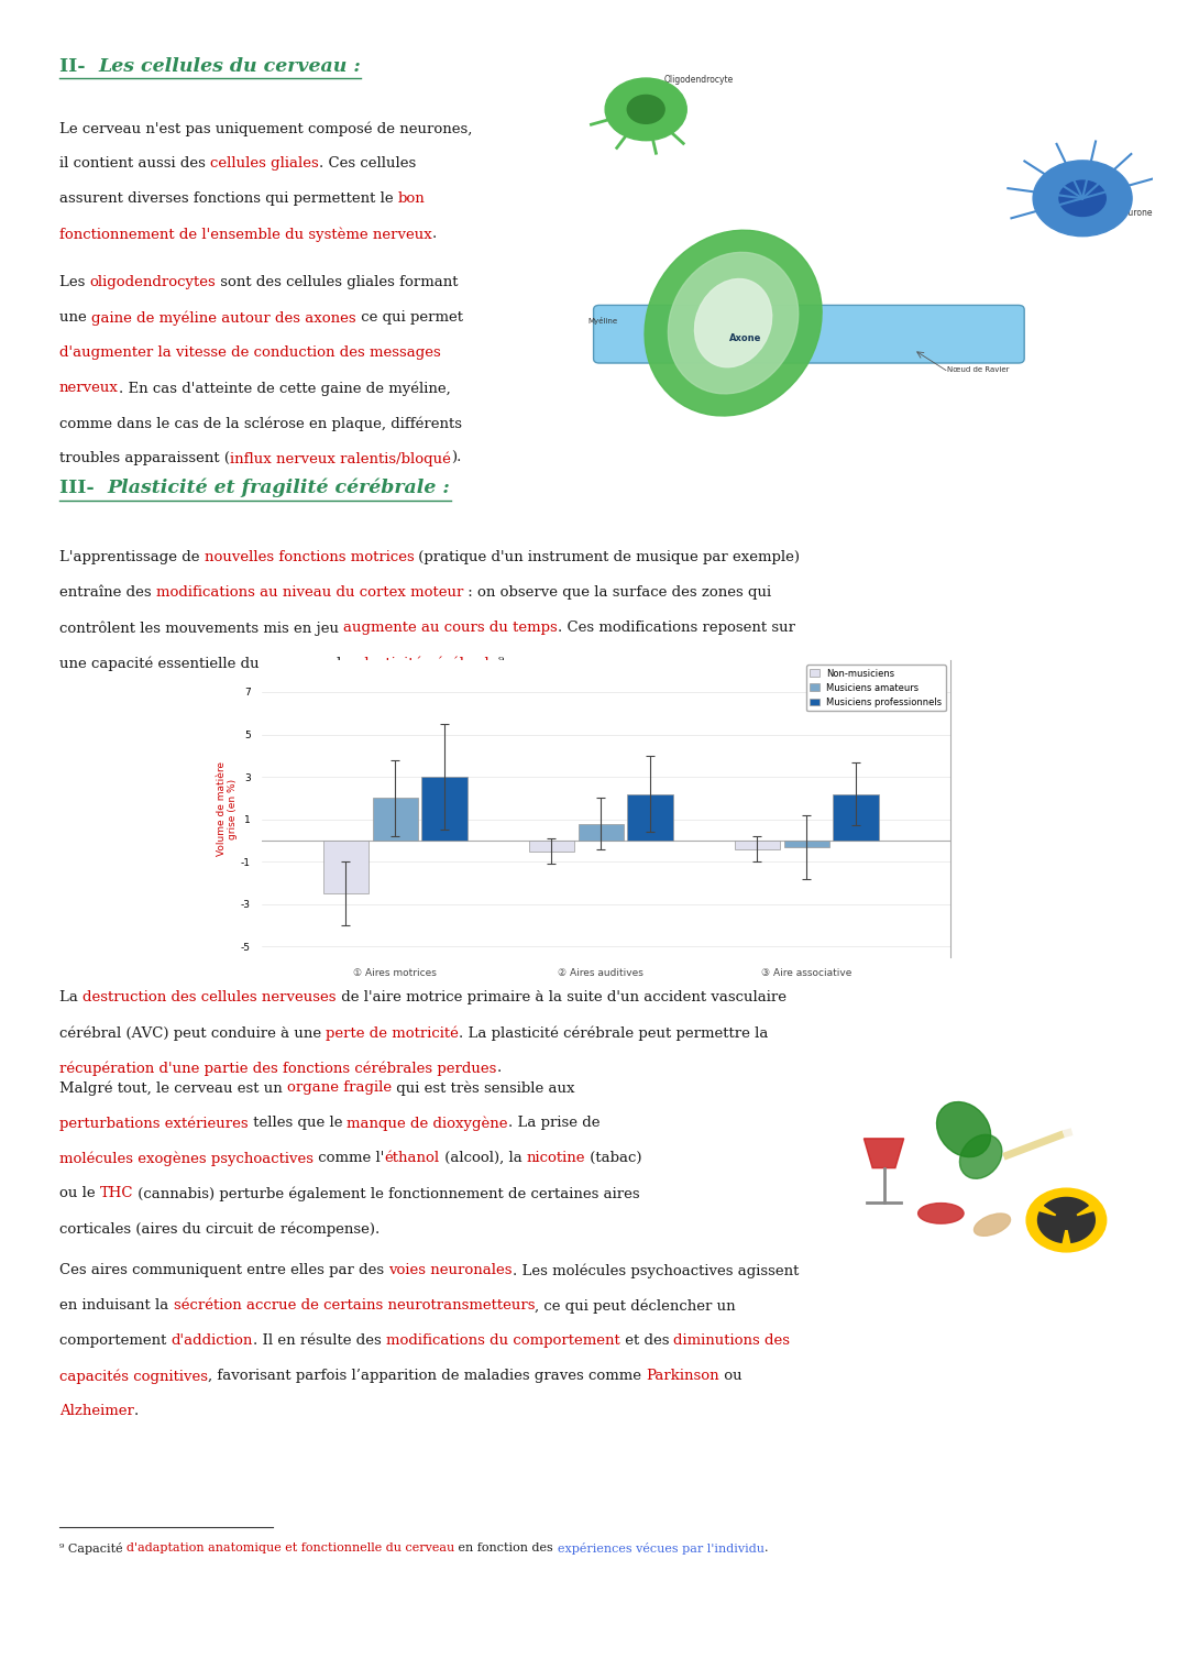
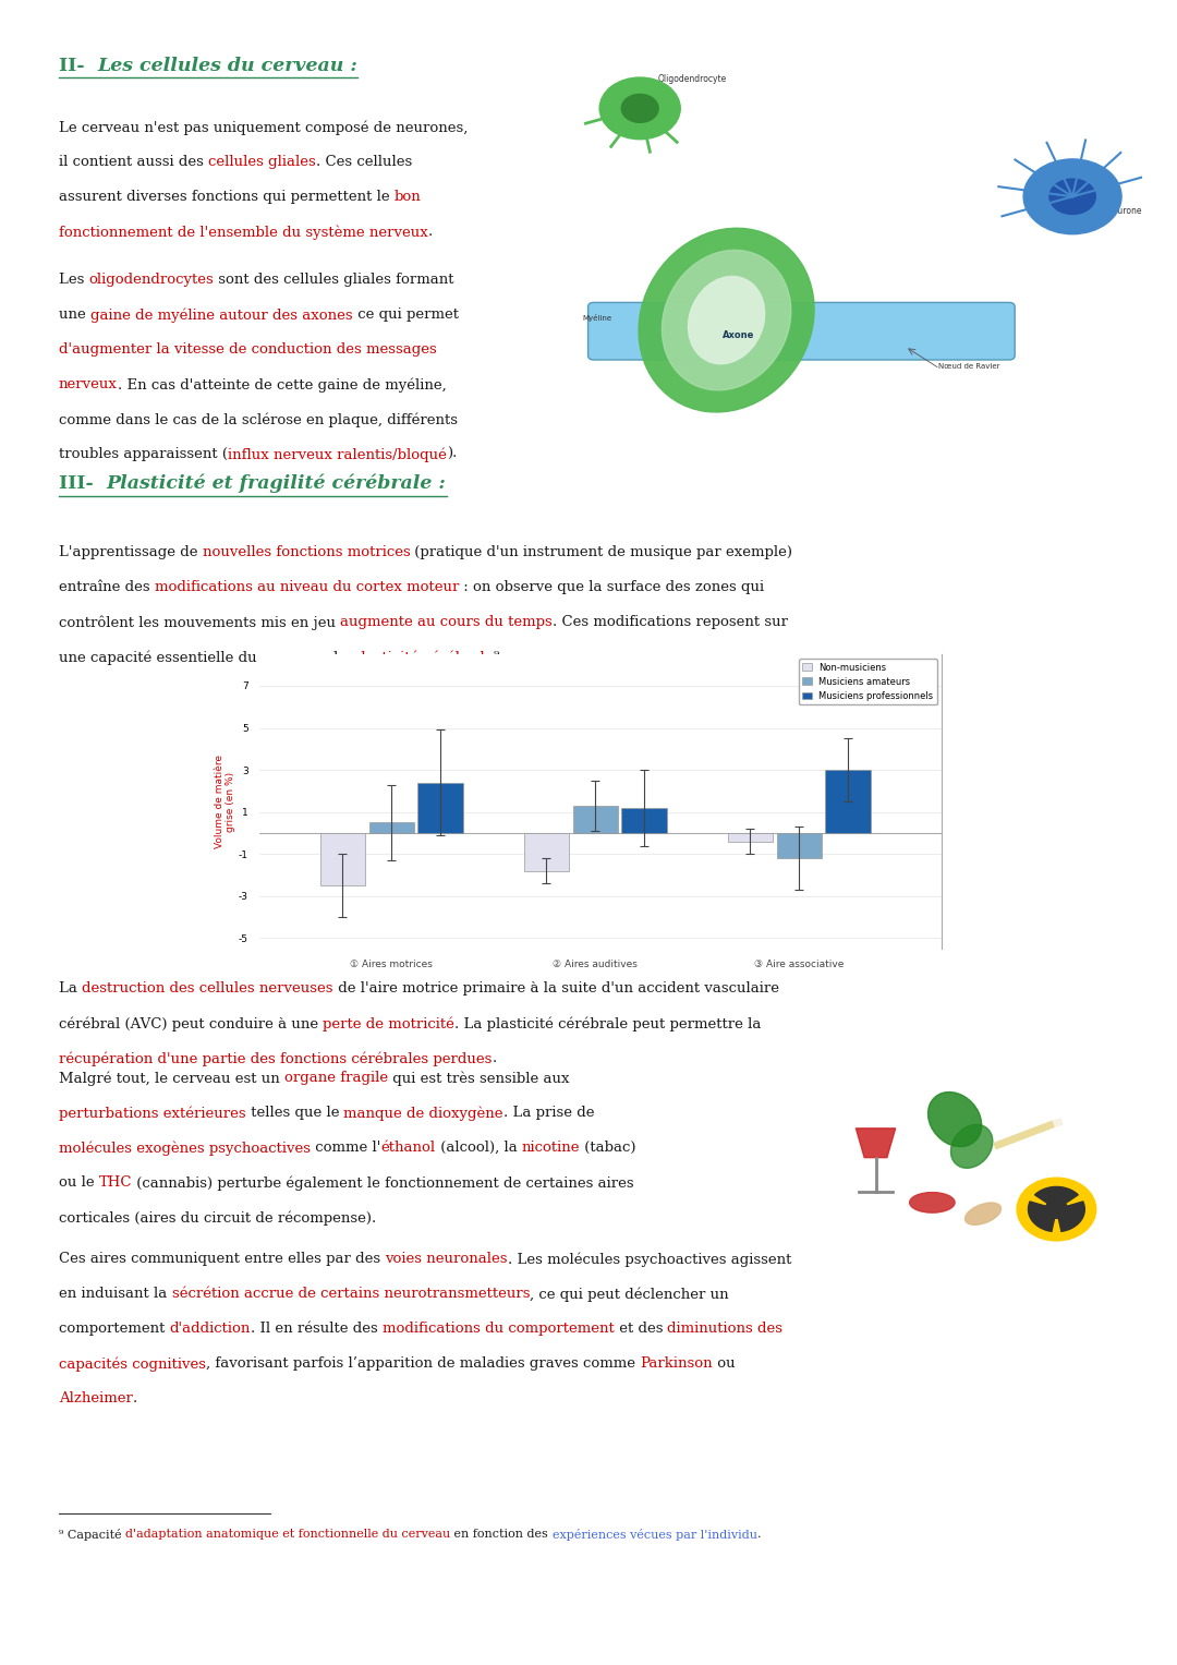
Musiciens amateurs/① Aires motrices: 2.0 -> 0.5
Musiciens professionnels/① Aires motrices: 3.0 -> 2.4
Non-musiciens/② Aires auditives: -0.5 -> -1.8
Musiciens amateurs/② Aires auditives: 0.8 -> 1.3
Musiciens professionnels/② Aires auditives: 2.2 -> 1.2
Musiciens amateurs/③ Aire associative: -0.3 -> -1.2
Musiciens professionnels/③ Aire associative: 2.2 -> 3.0
